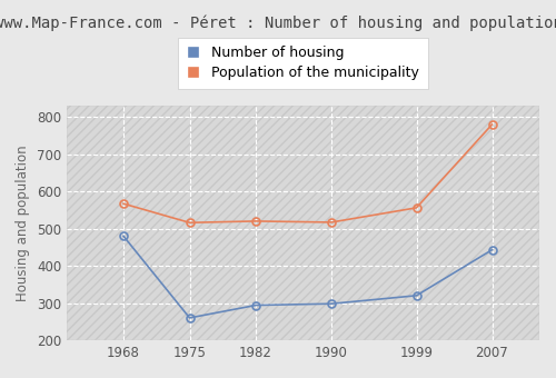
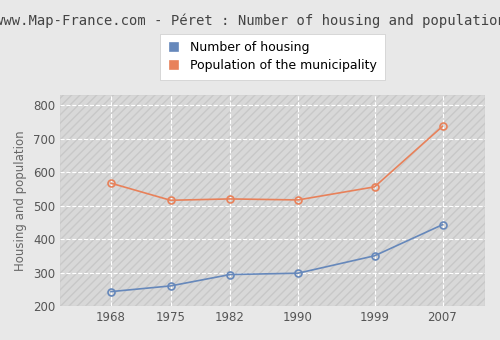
Number of housing/1968: 480 -> 243
Number of housing/1999: 320 -> 350
Population of the municipality/2007: 780 -> 737
